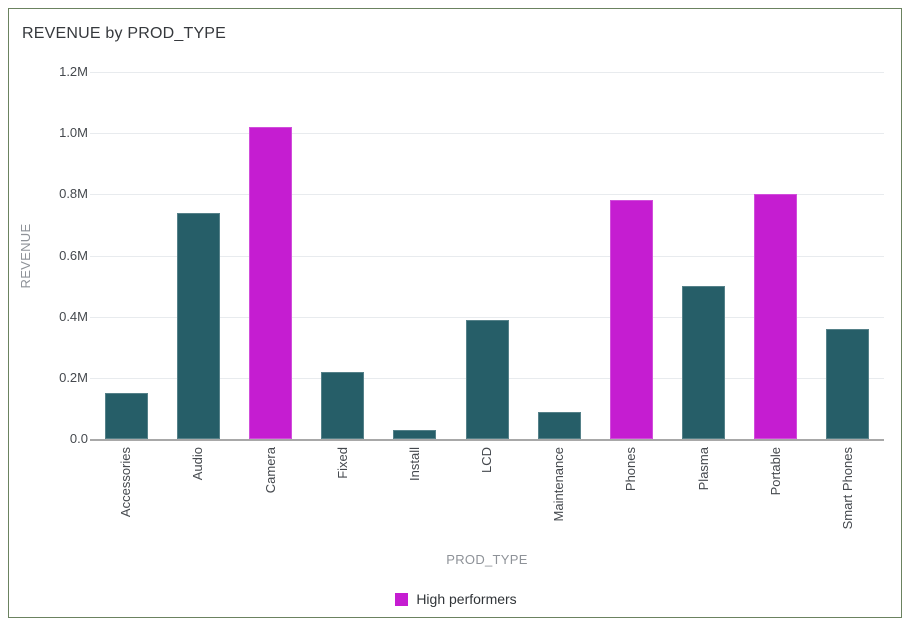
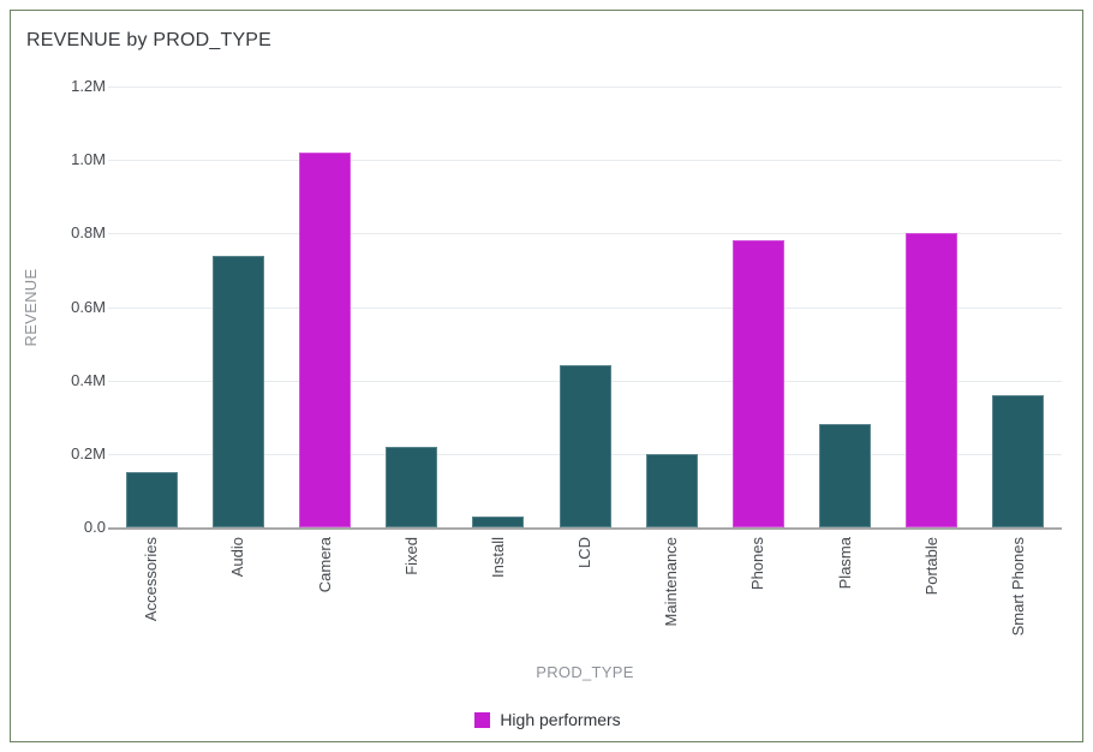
LCD: 0.39M -> 0.44M
Maintenance: 0.09M -> 0.20M
Plasma: 0.50M -> 0.28M
